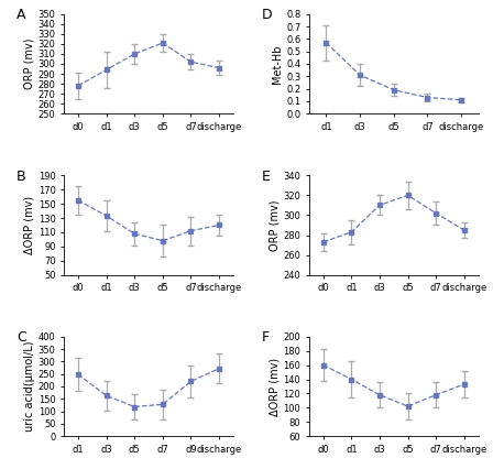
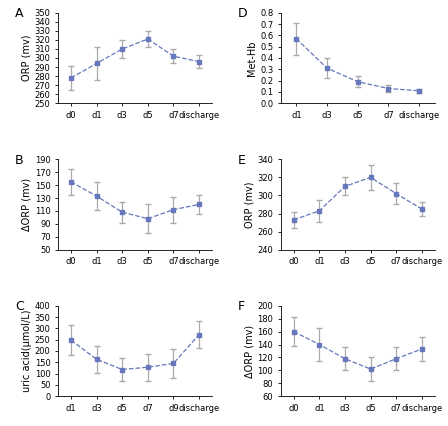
d9: 220 -> 145
